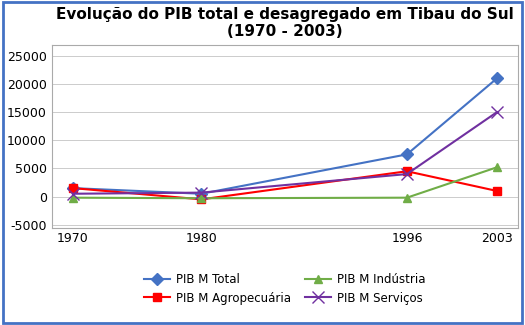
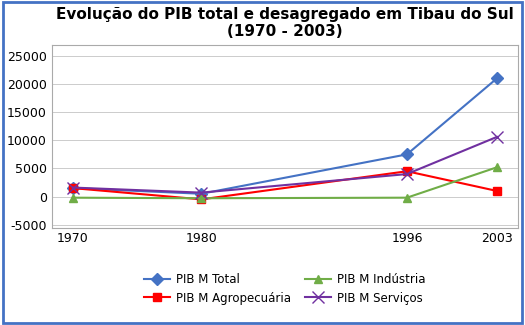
PIB M Serviços/1970: 500 -> 1600
PIB M Serviços/2003: 15000 -> 10600
